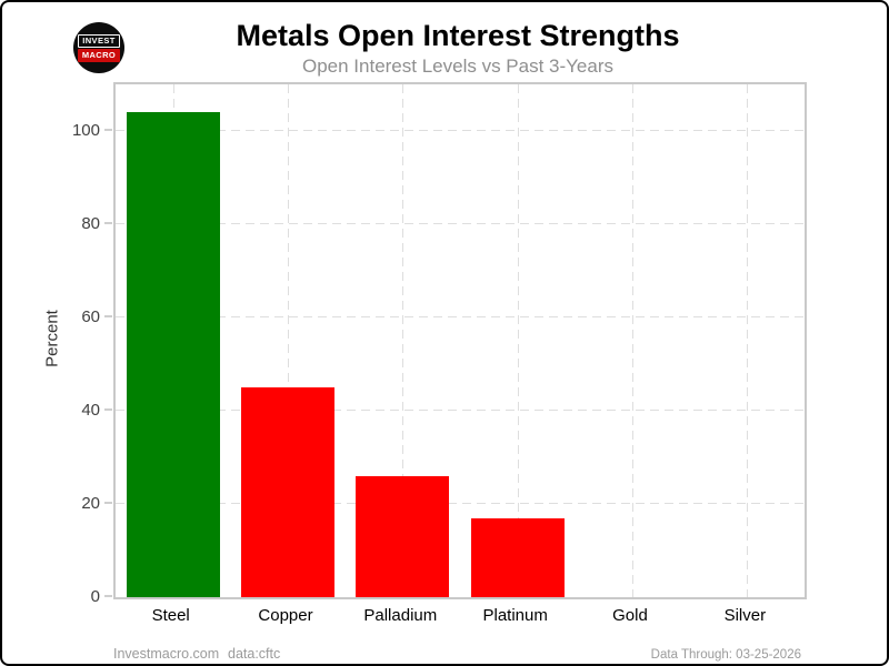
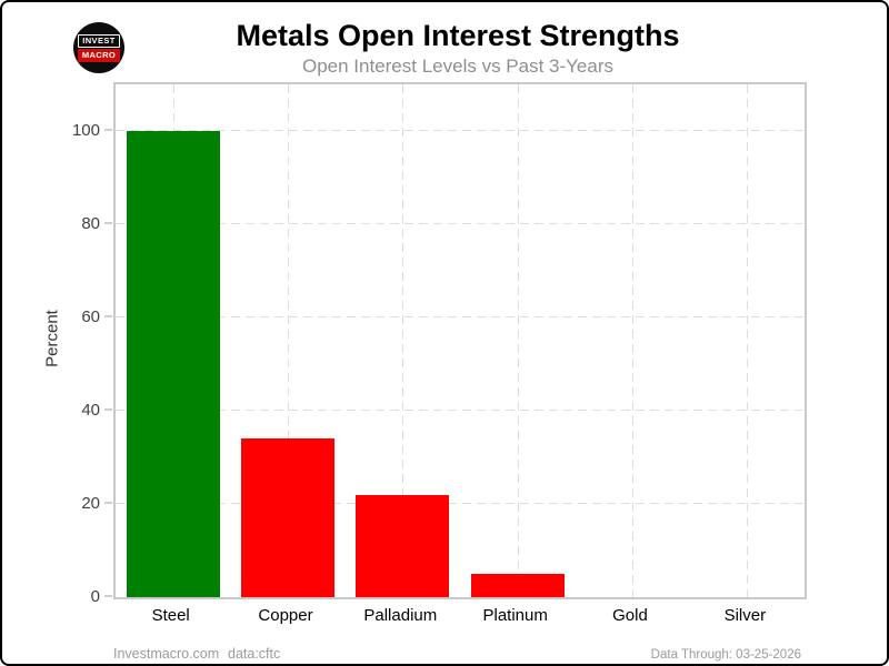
Steel: 104 -> 100
Copper: 45 -> 34
Palladium: 26 -> 22
Platinum: 17 -> 5
